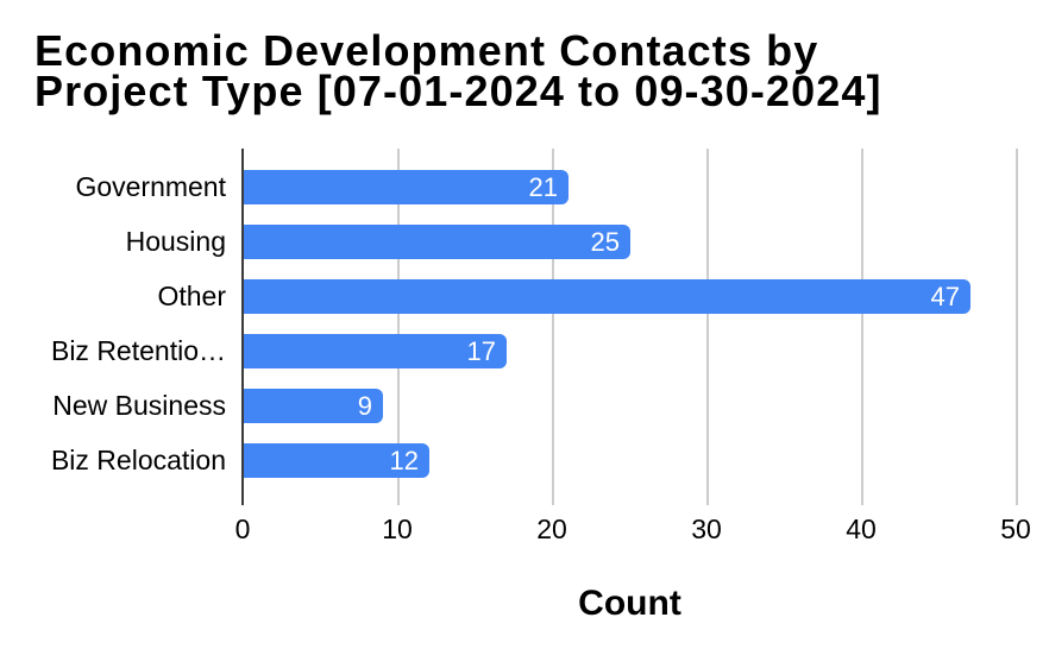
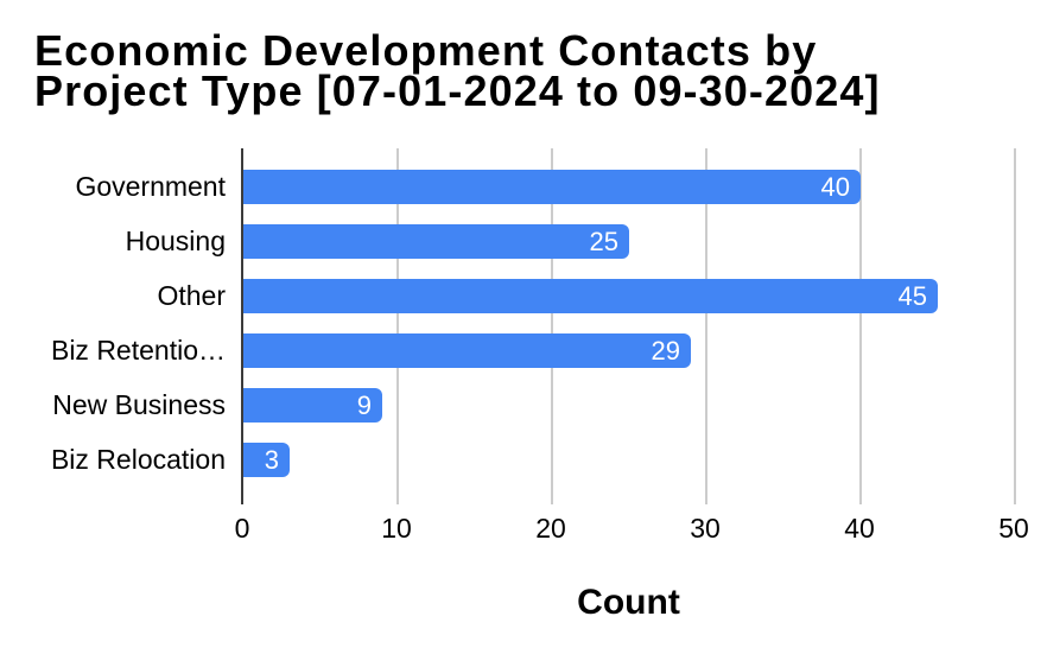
Government: 21 -> 40
Other: 47 -> 45
Biz Retentio…: 17 -> 29
Biz Relocation: 12 -> 3
